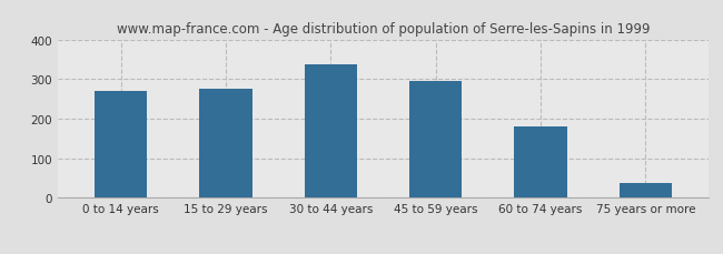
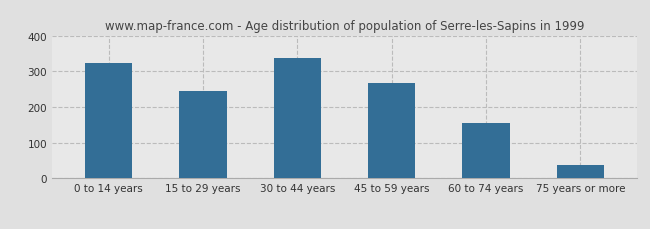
0 to 14 years: 270 -> 323
15 to 29 years: 275 -> 245
45 to 59 years: 295 -> 268
60 to 74 years: 180 -> 154
